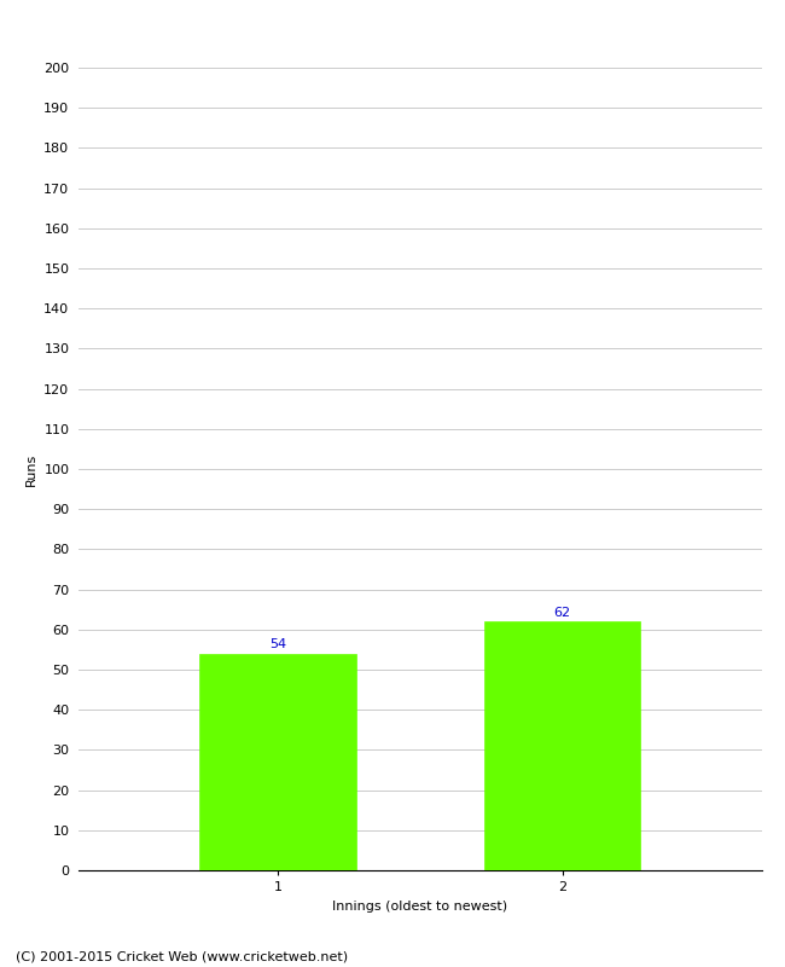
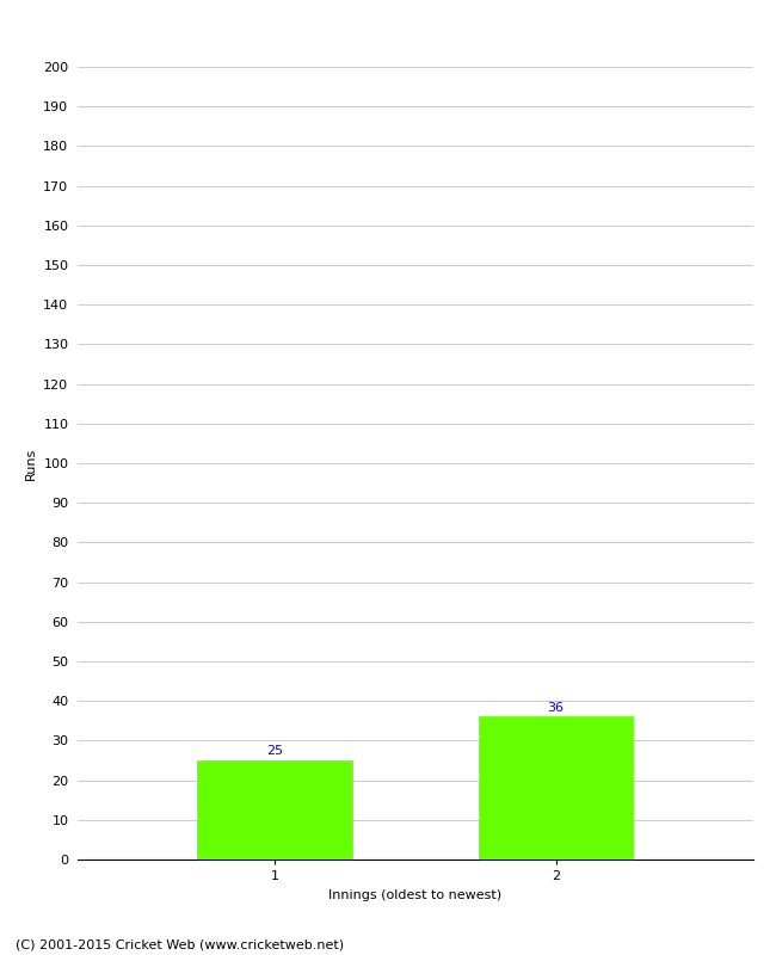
1: 54 -> 25
2: 62 -> 36
